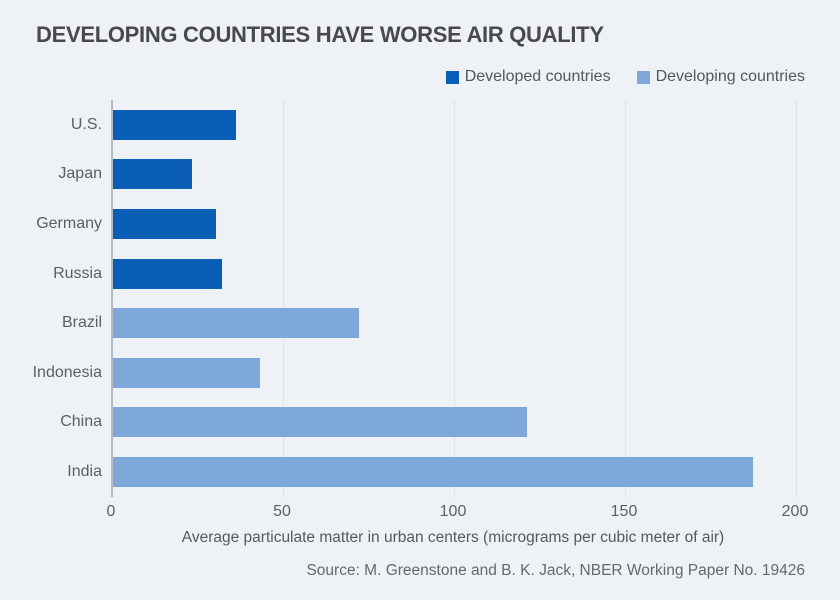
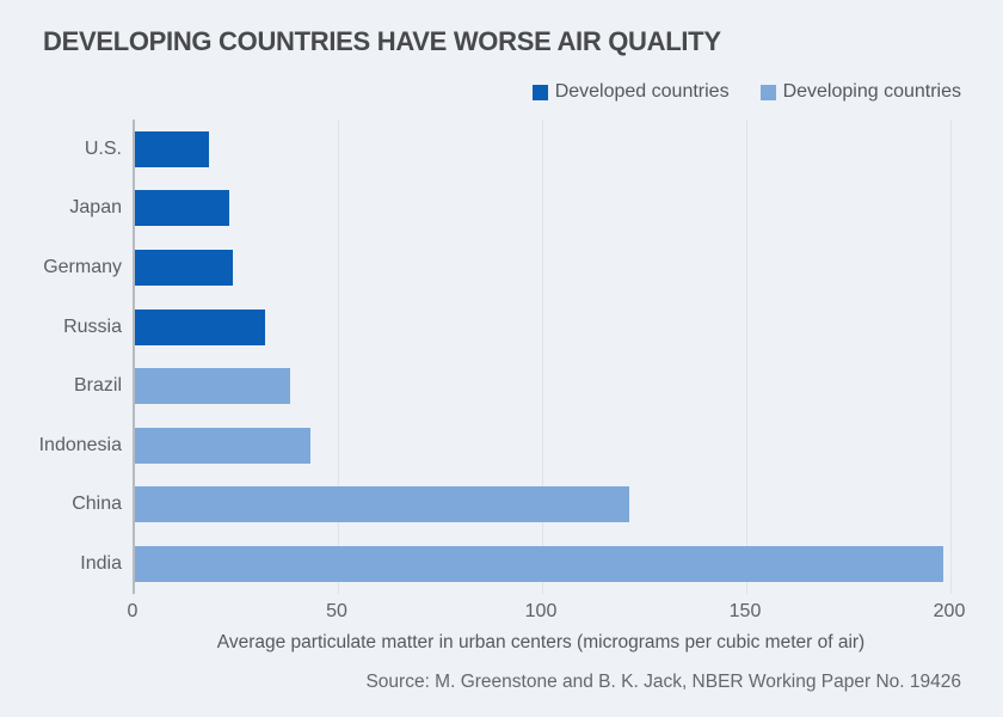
U.S.: 36 -> 18
Germany: 30 -> 24
Brazil: 72 -> 38
India: 187 -> 198
